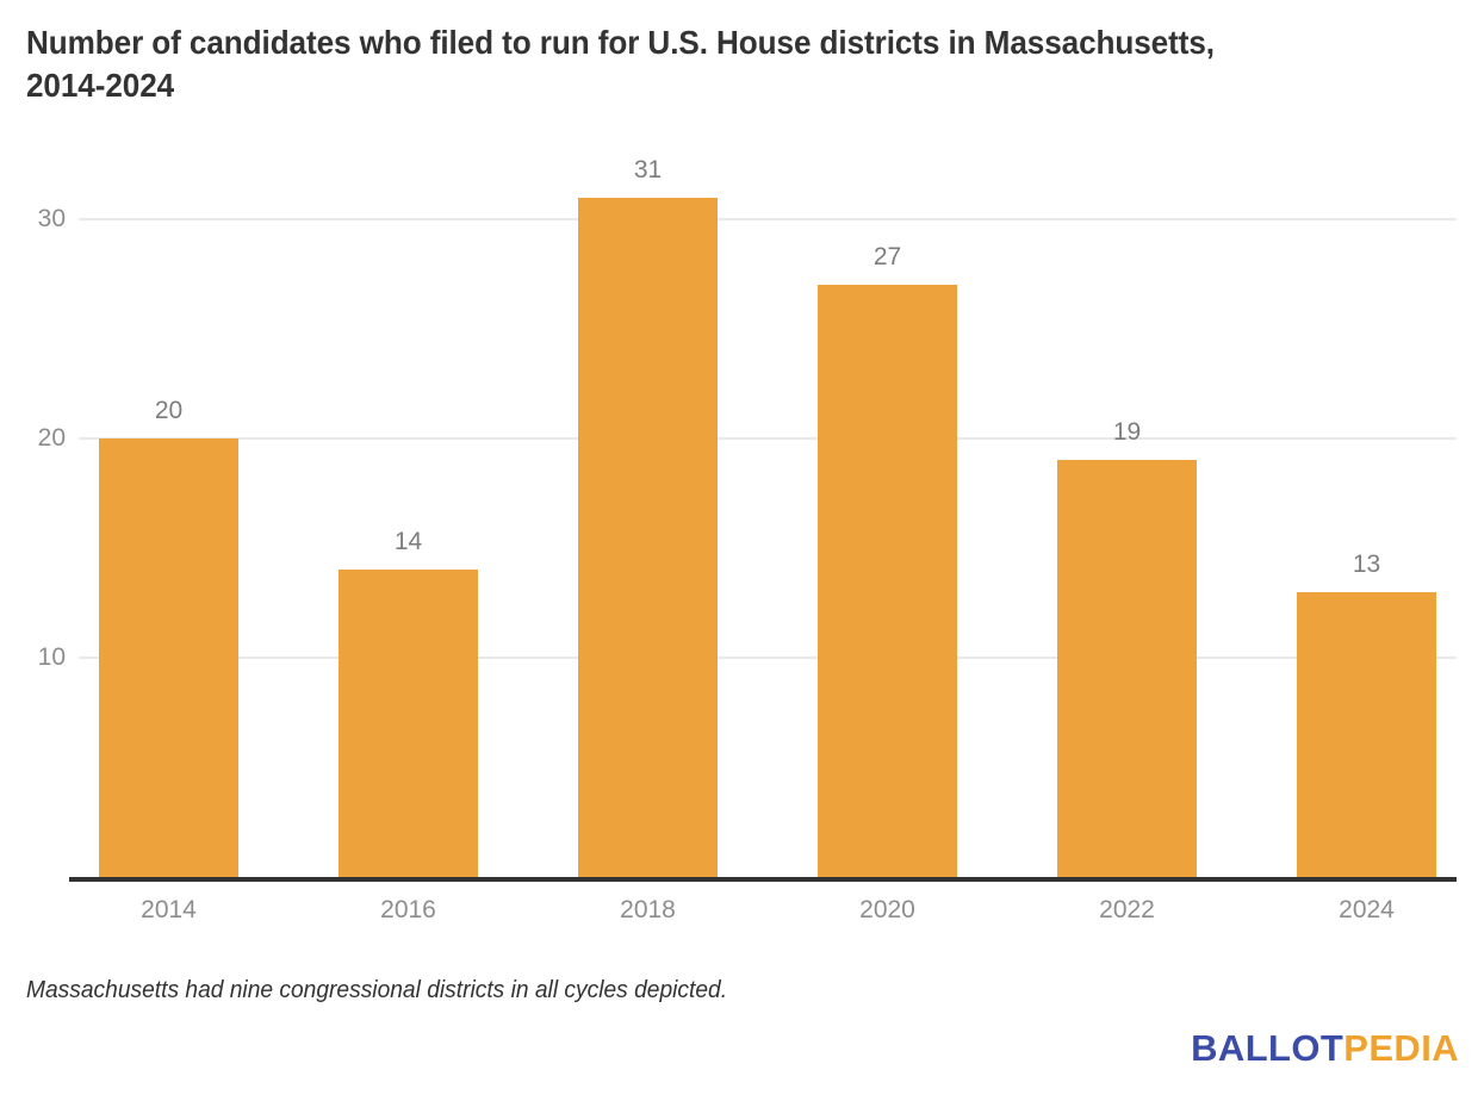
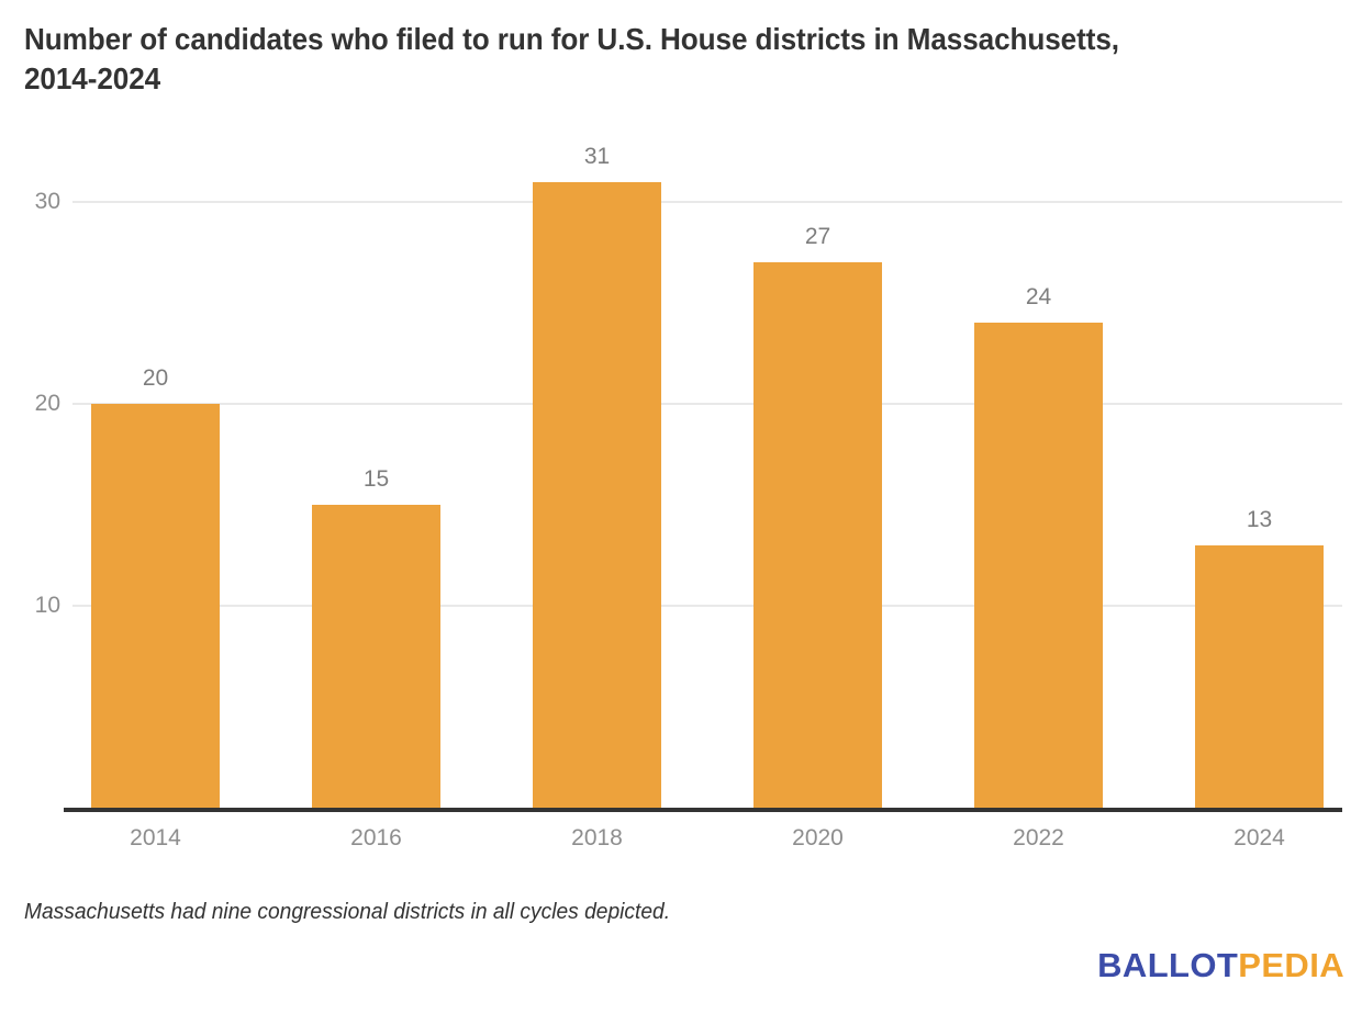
2016: 14 -> 15
2022: 19 -> 24
